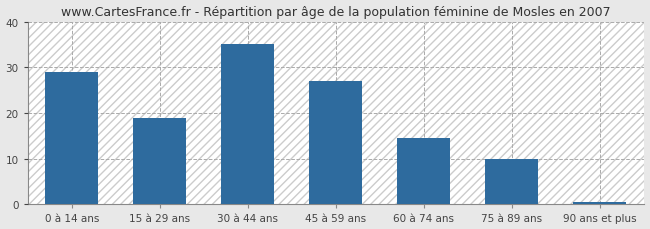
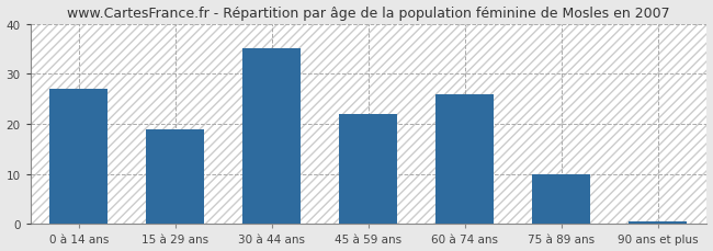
0 à 14 ans: 29.0 -> 27.0
45 à 59 ans: 27.0 -> 22.0
60 à 74 ans: 14.5 -> 26.0
